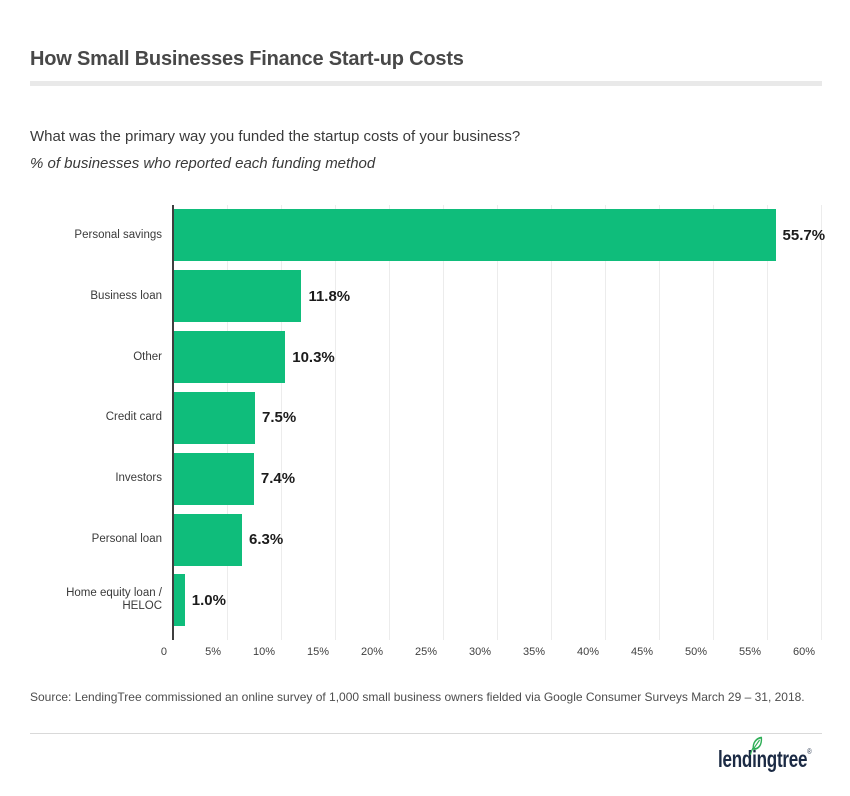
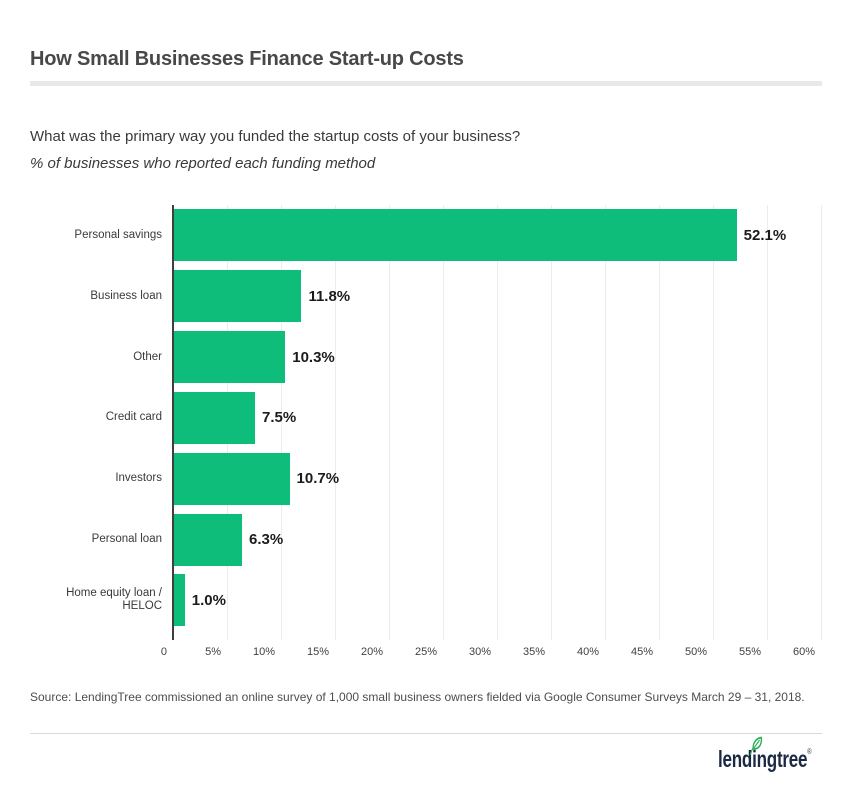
Personal savings: 55.7% -> 52.1%
Investors: 7.4% -> 10.7%
